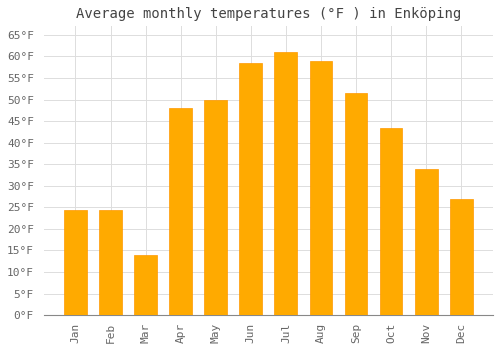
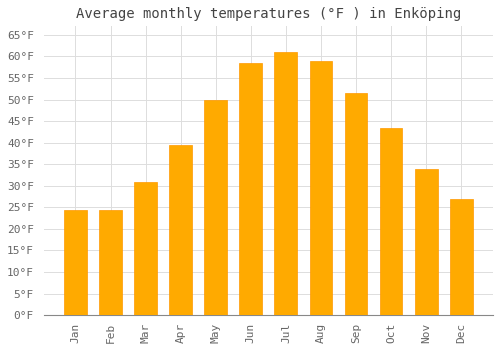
Mar: 14.0°F -> 31.0°F
Apr: 48.0°F -> 39.5°F
